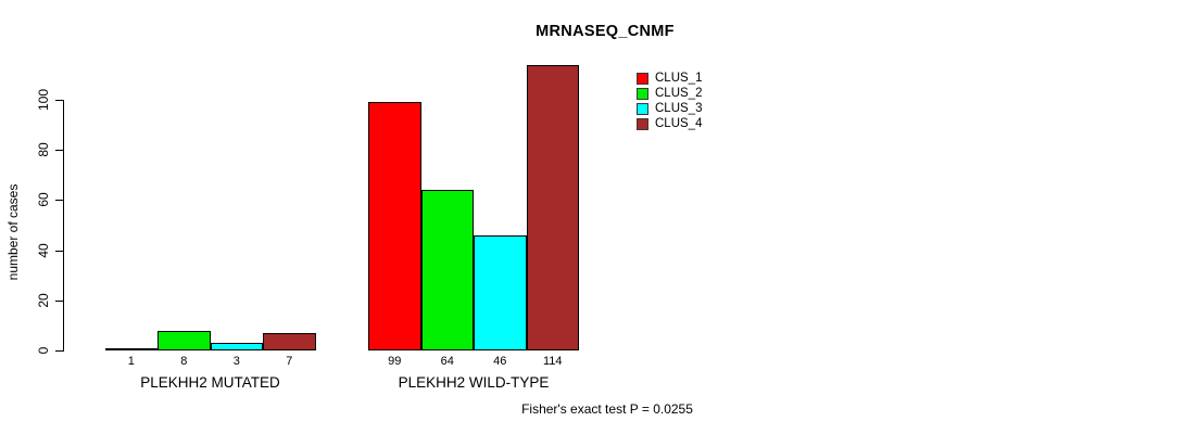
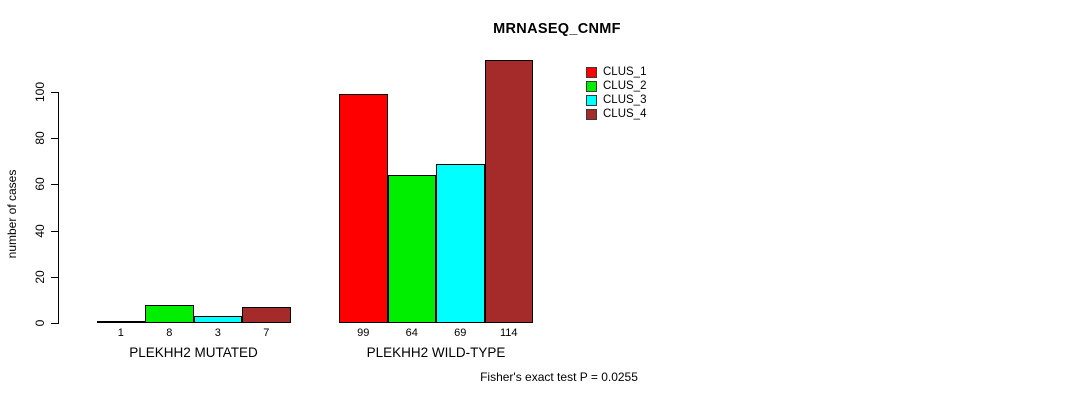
CLUS_3/PLEKHH2 WILD-TYPE: 46 -> 69
